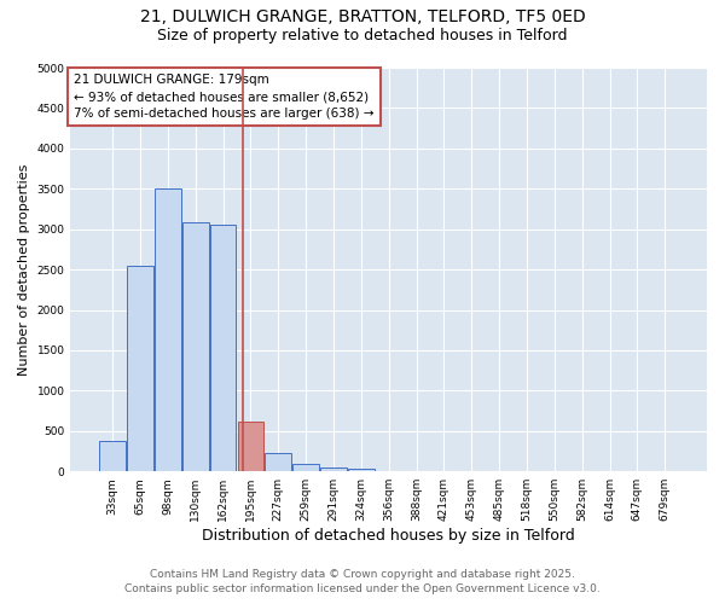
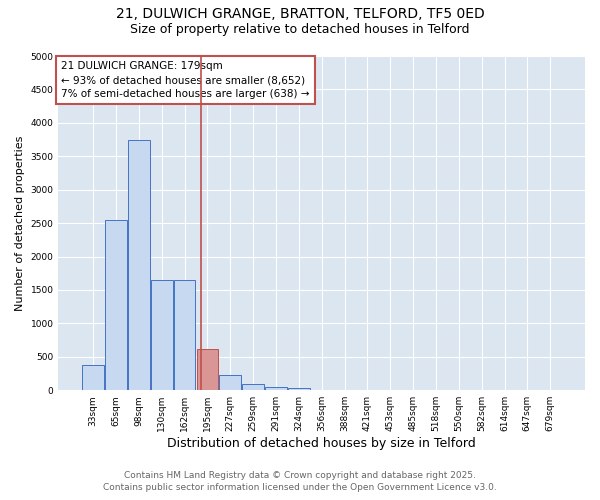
98sqm: 3500 -> 3750
130sqm: 3080 -> 1650
162sqm: 3060 -> 1650
